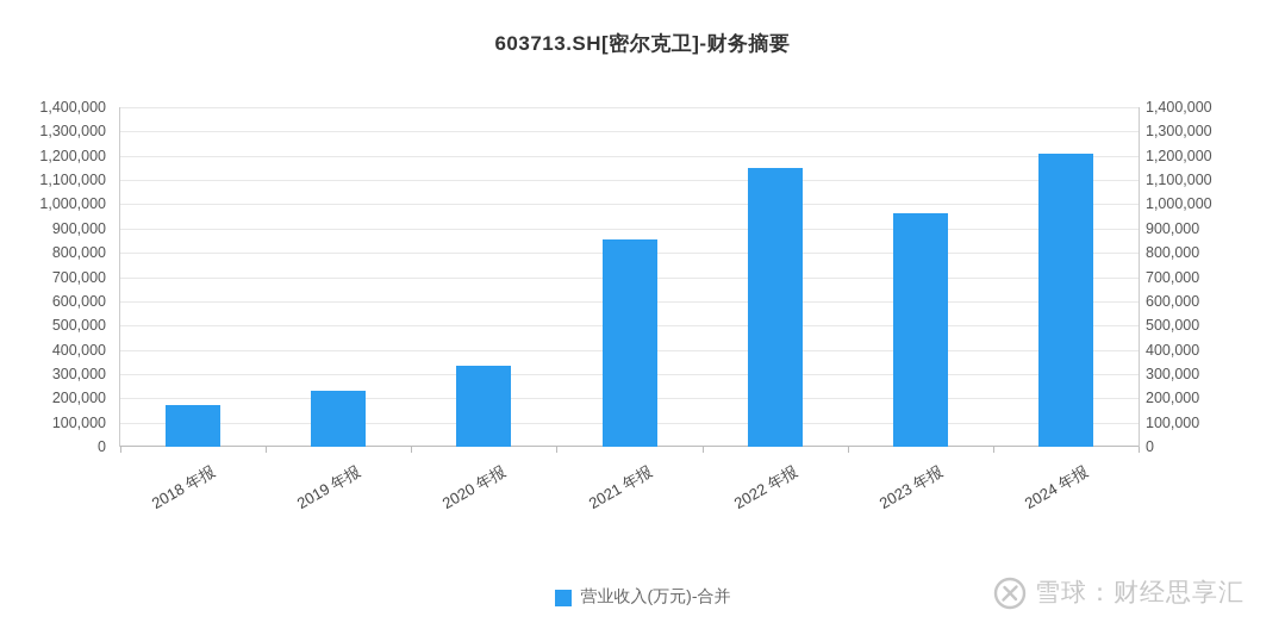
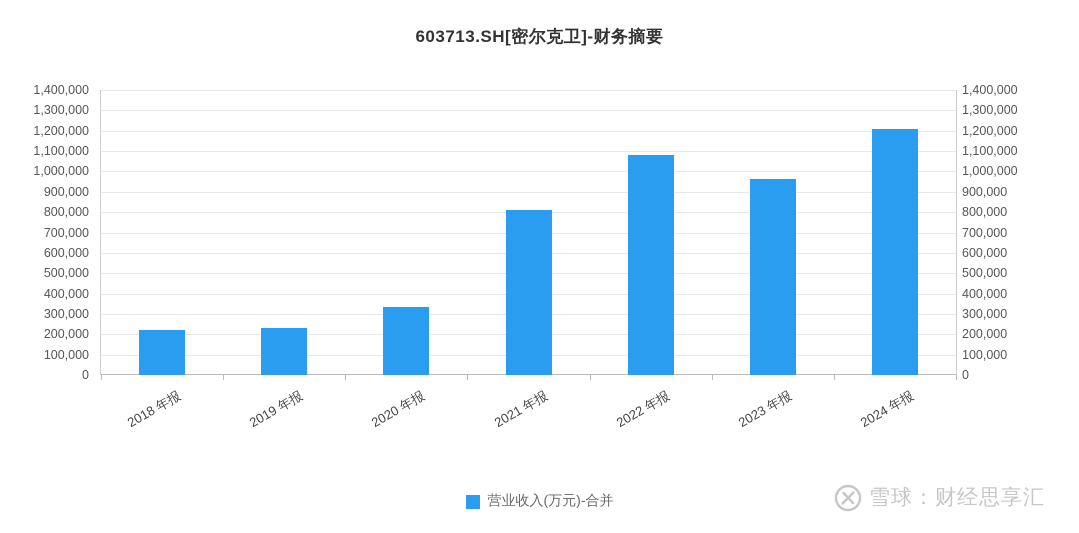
2018 年报: 170000 -> 220000
2021 年报: 860000 -> 810000
2022 年报: 1150000 -> 1080000
